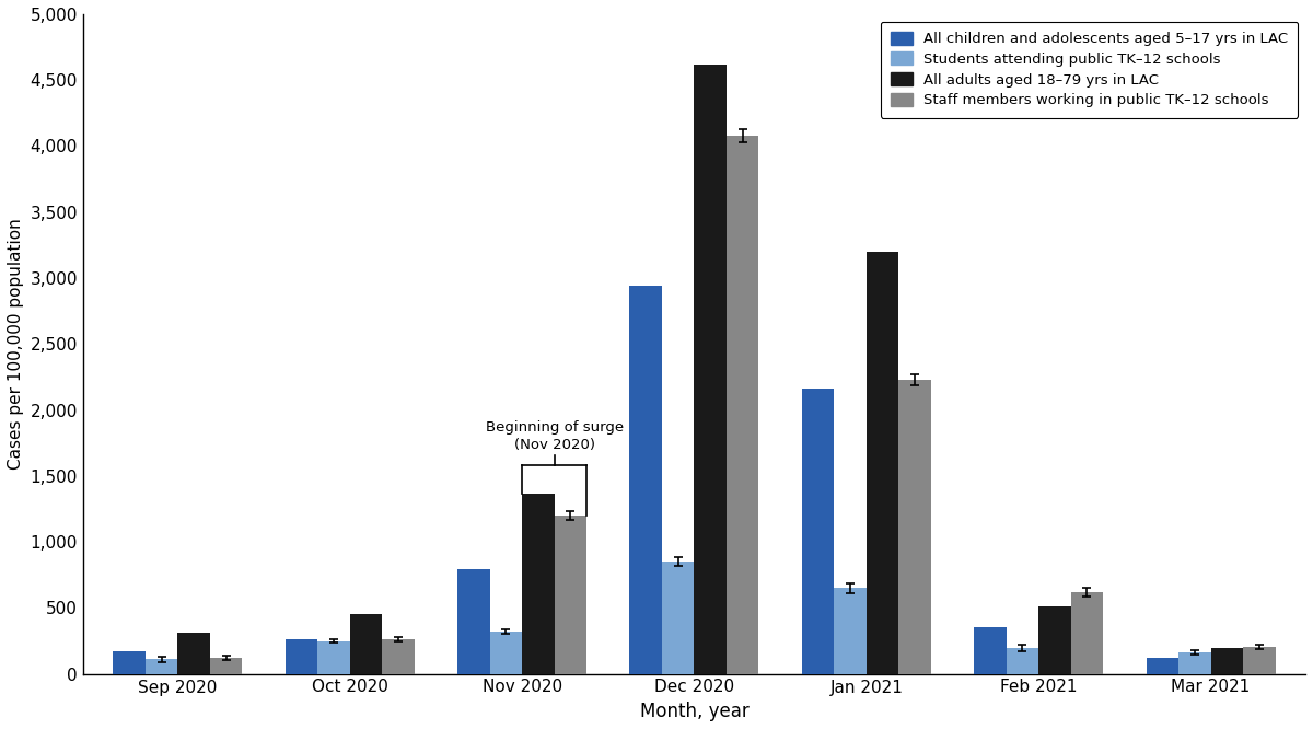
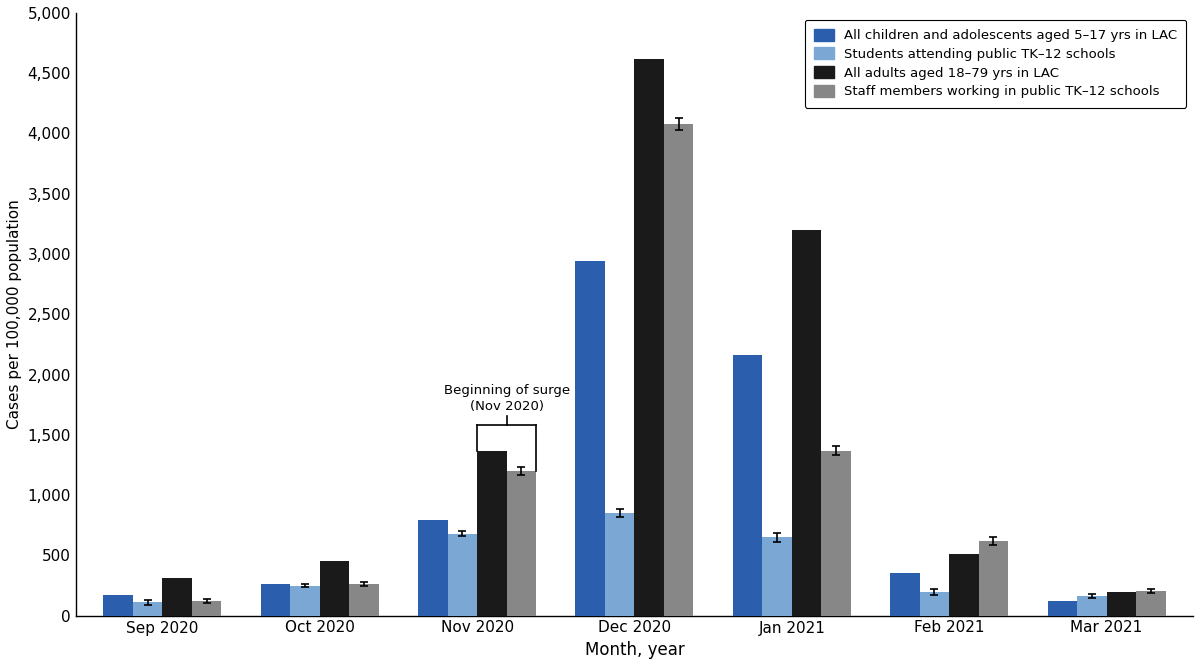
Students attending public TK–12 schools/Nov 2020: 320 -> 680
Staff members working in public TK–12 schools/Jan 2021: 2,230 -> 1,370
